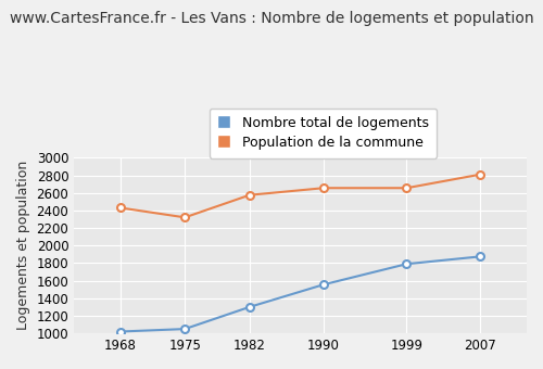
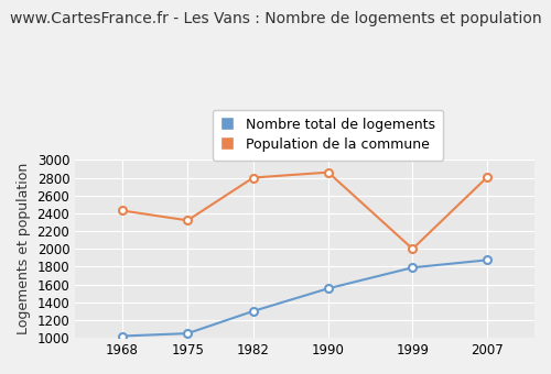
Population de la commune/1982: 2580 -> 2800
Population de la commune/1990: 2660 -> 2860
Population de la commune/1999: 2660 -> 2000
